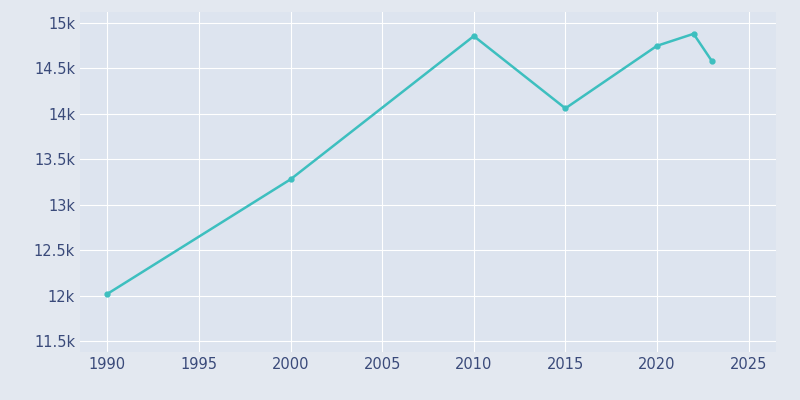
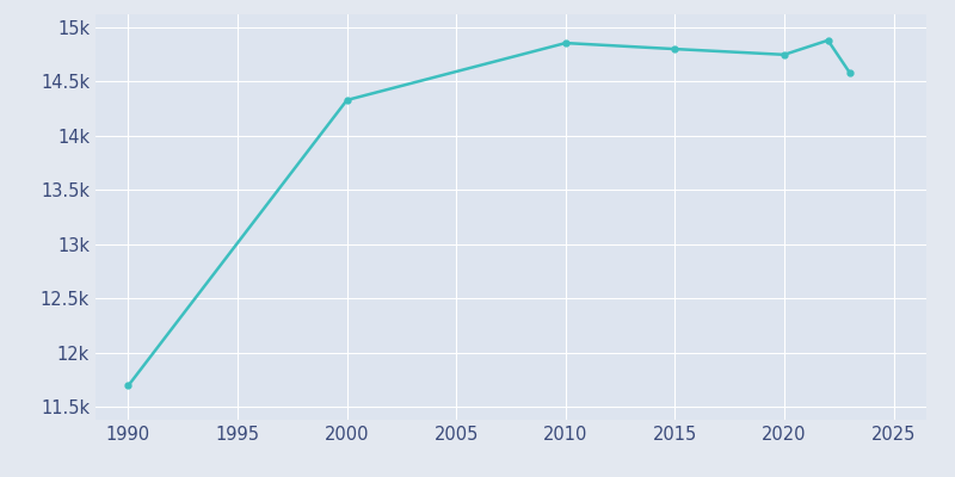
1990: 12.02k -> 11.70k
2000: 13.28k -> 14.33k
2015: 14.06k -> 14.80k
